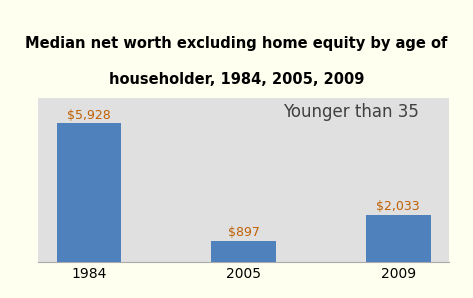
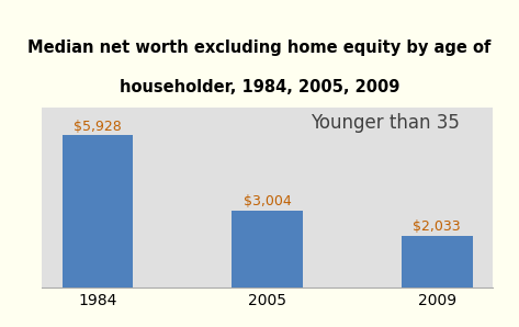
2005: $897 -> $3,004
